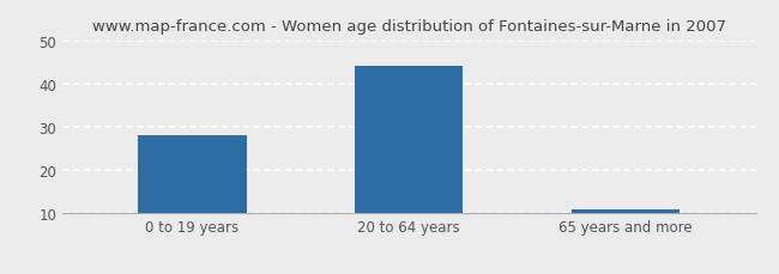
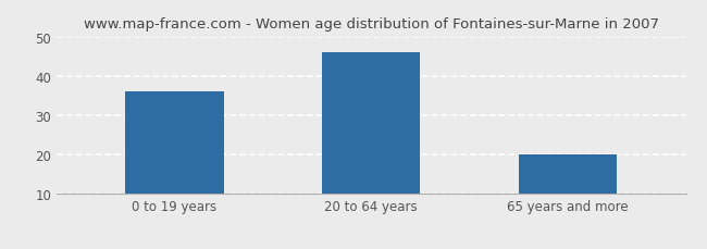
0 to 19 years: 28 -> 36
20 to 64 years: 44 -> 46
65 years and more: 11 -> 20
